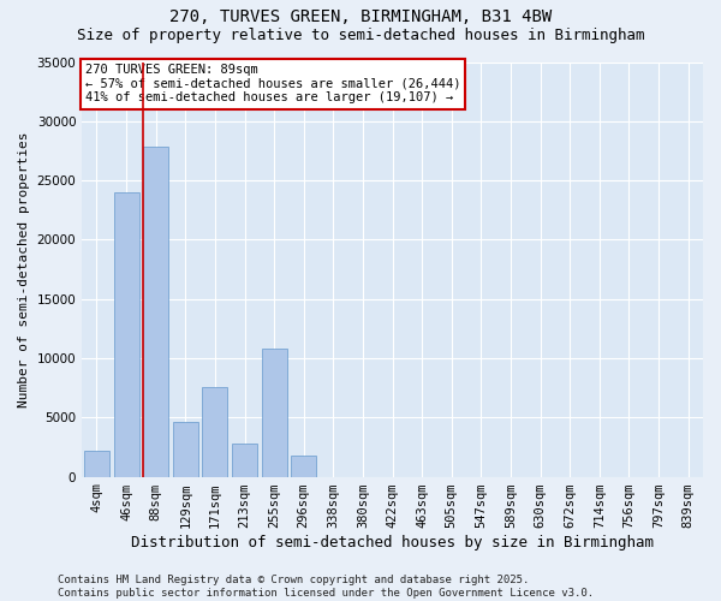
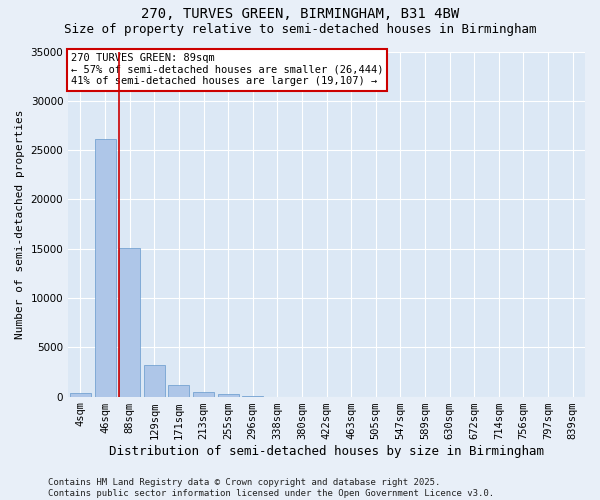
4sqm: 2200 -> 400
46sqm: 24000 -> 26100
88sqm: 27800 -> 15100
129sqm: 4600 -> 3200
171sqm: 7600 -> 1200
213sqm: 2800 -> 400
255sqm: 10800 -> 200
296sqm: 1800 -> 100
